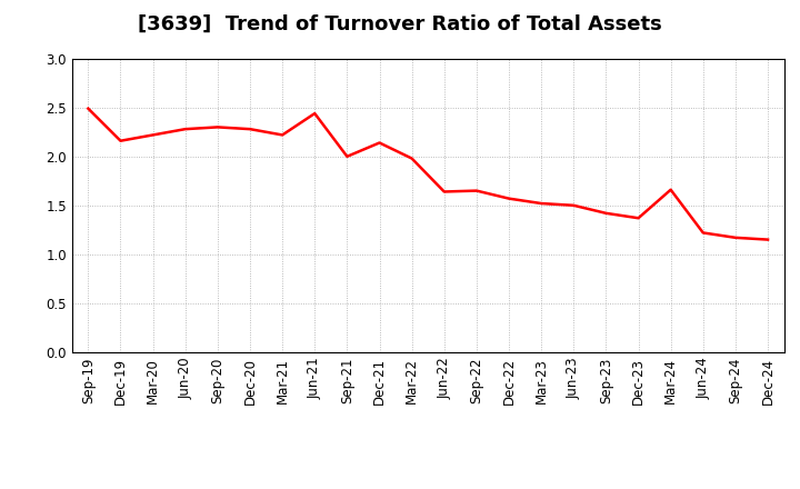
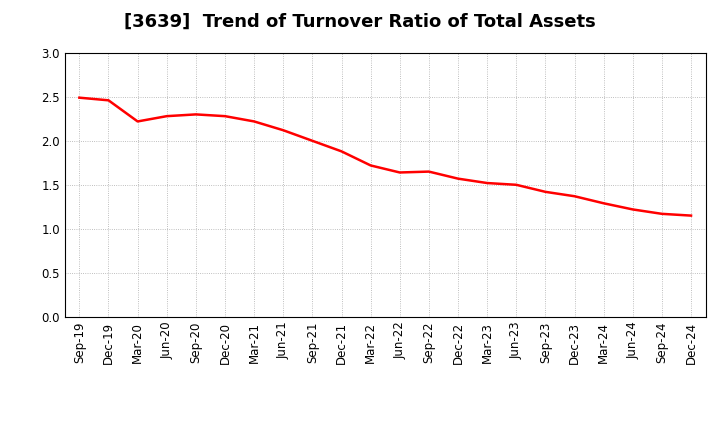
Dec-19: 2.16 -> 2.46
Jun-21: 2.44 -> 2.12
Dec-21: 2.14 -> 1.88
Mar-22: 1.98 -> 1.72
Mar-24: 1.66 -> 1.29
